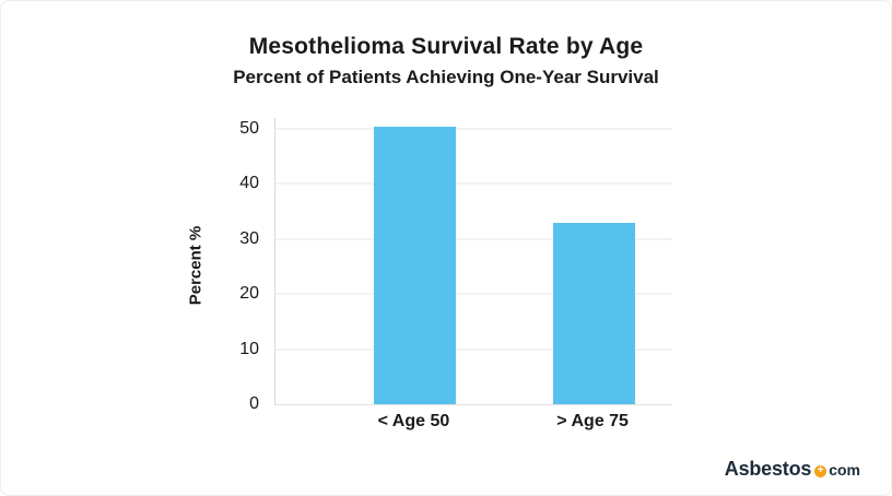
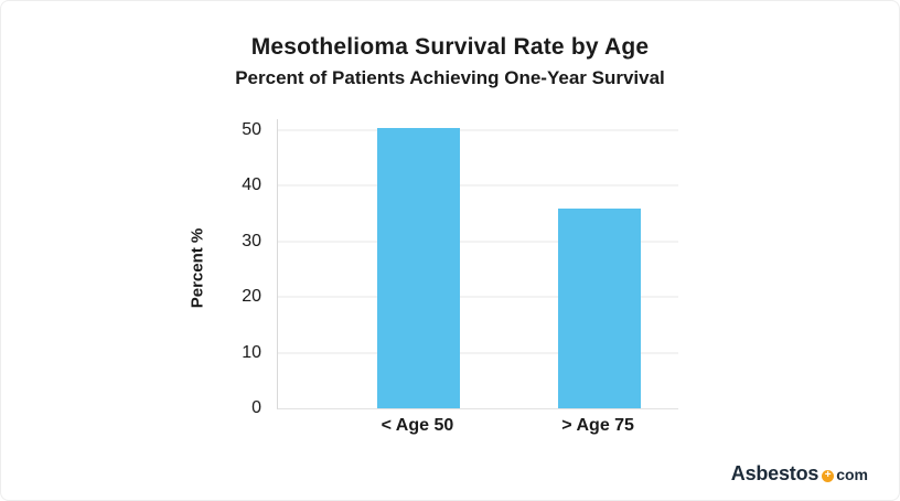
> Age 75: 33 -> 36
